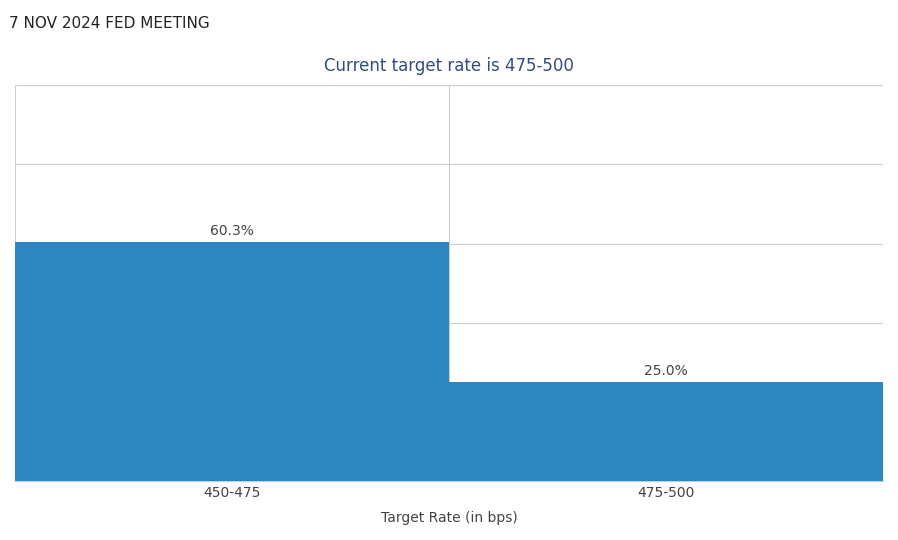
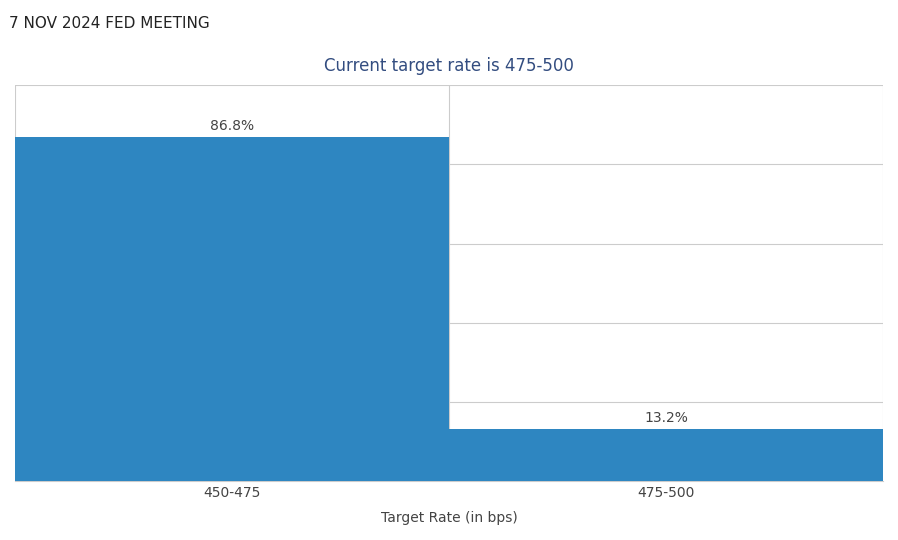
450-475: 60.3% -> 86.8%
475-500: 25.0% -> 13.2%
